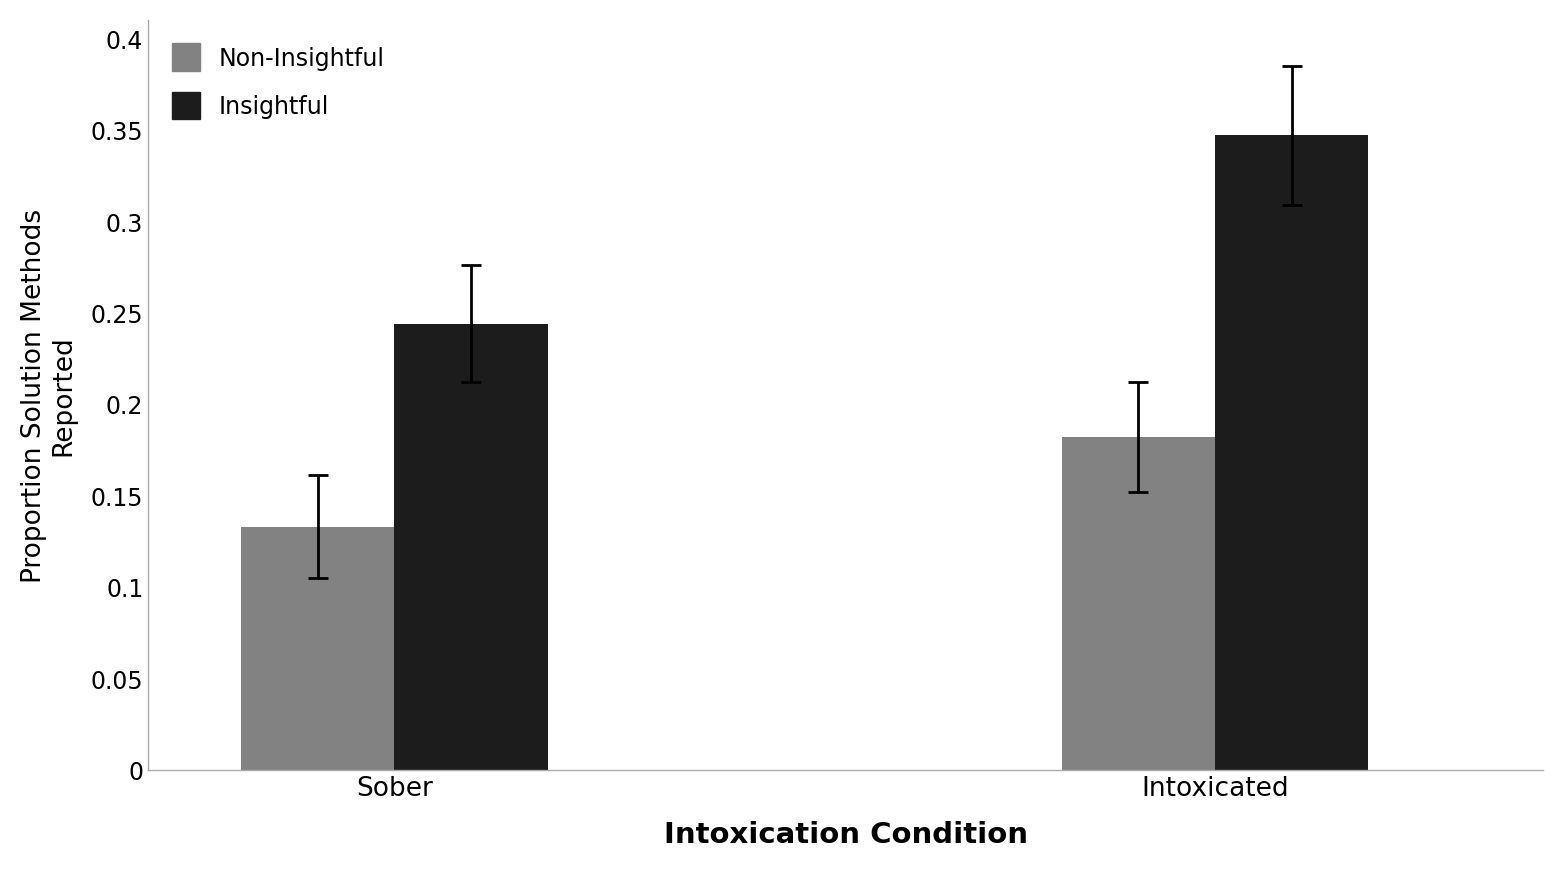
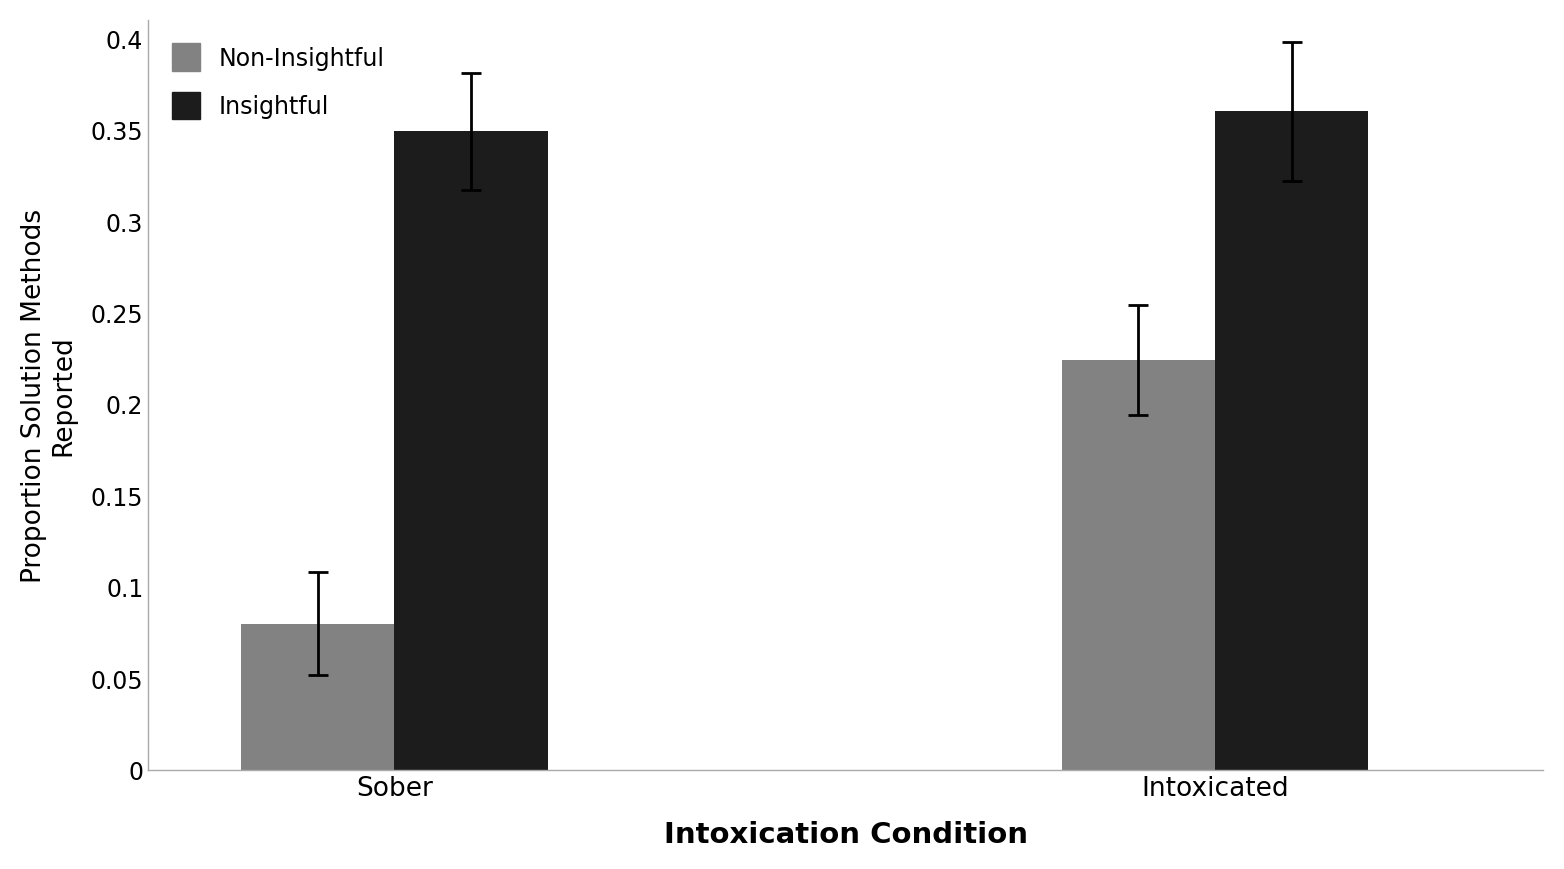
Non-Insightful/Sober: 0.133 -> 0.080
Insightful/Sober: 0.244 -> 0.349
Non-Insightful/Intoxicated: 0.182 -> 0.224
Insightful/Intoxicated: 0.347 -> 0.360
